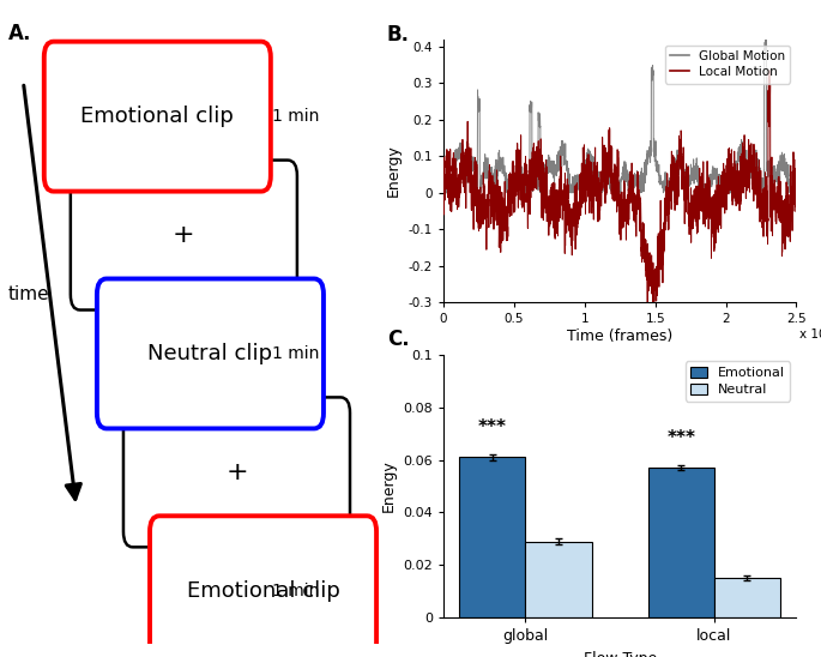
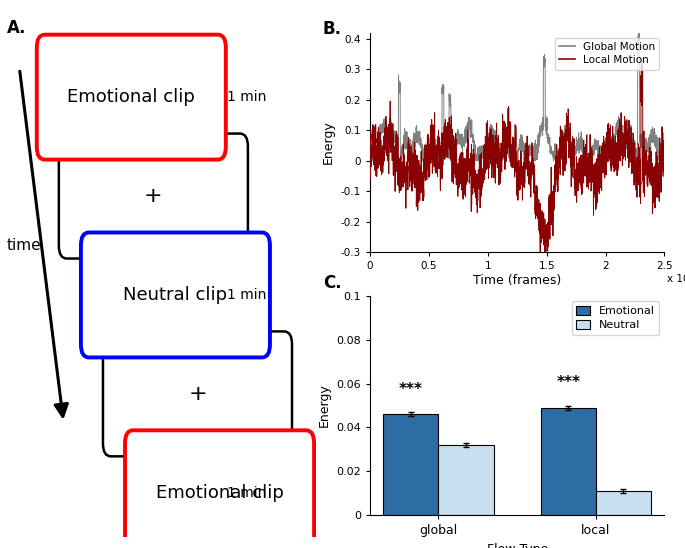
Emotional/global: 0.061 -> 0.046
Neutral/global: 0.029 -> 0.032
Emotional/local: 0.057 -> 0.049
Neutral/local: 0.015 -> 0.011
